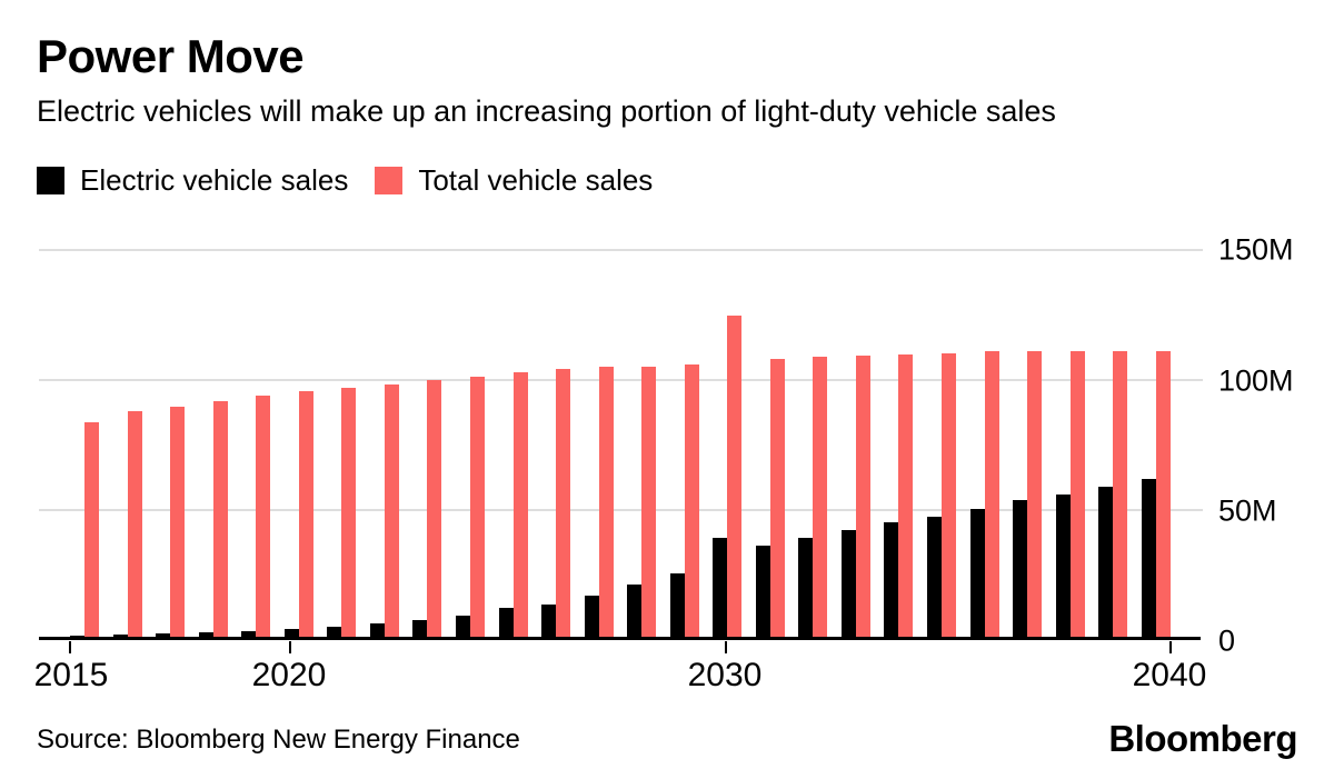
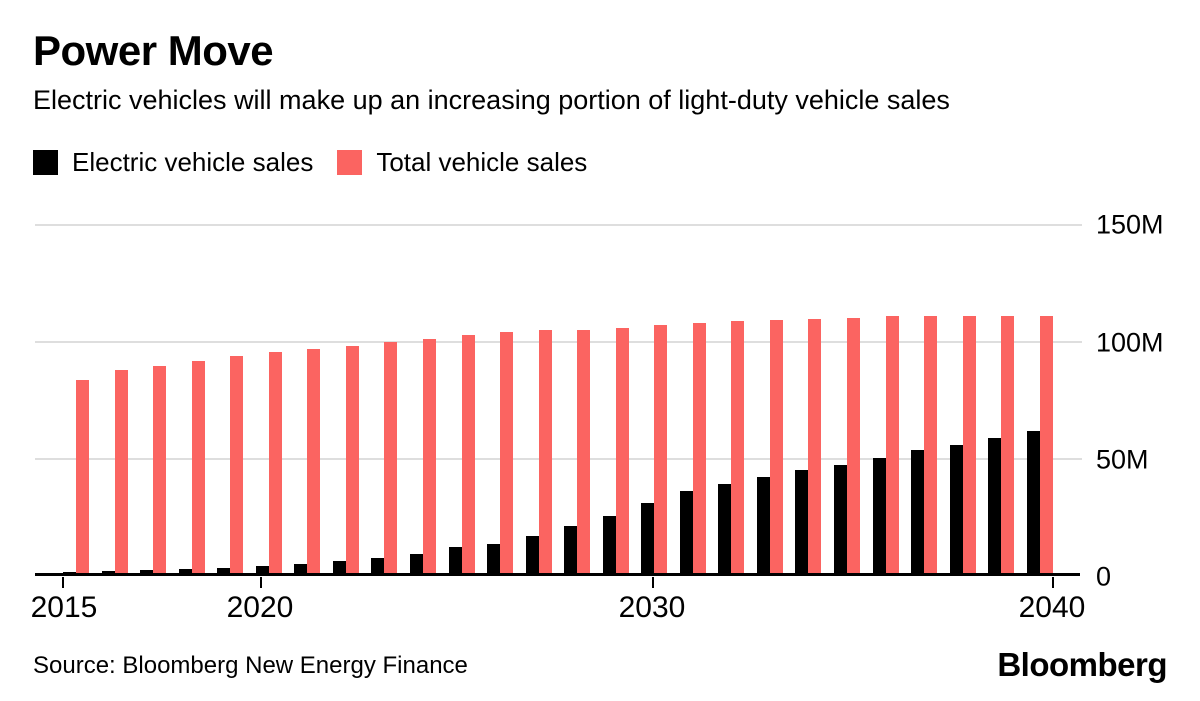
Electric vehicle sales/2030: 38M -> 30M
Total vehicle sales/2030: 124M -> 106M
